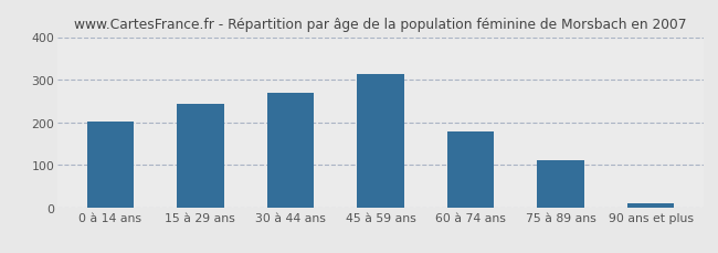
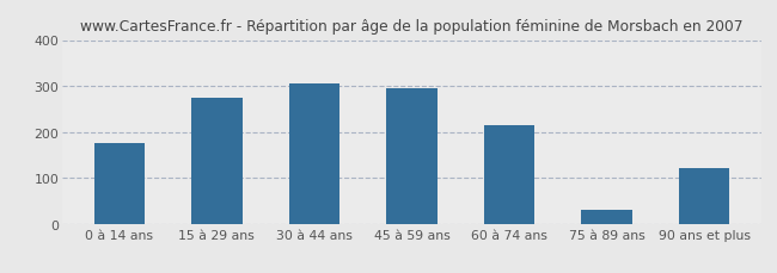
0 à 14 ans: 202 -> 175
15 à 29 ans: 244 -> 275
30 à 44 ans: 268 -> 305
45 à 59 ans: 313 -> 295
60 à 74 ans: 178 -> 215
75 à 89 ans: 111 -> 30
90 ans et plus: 10 -> 120
